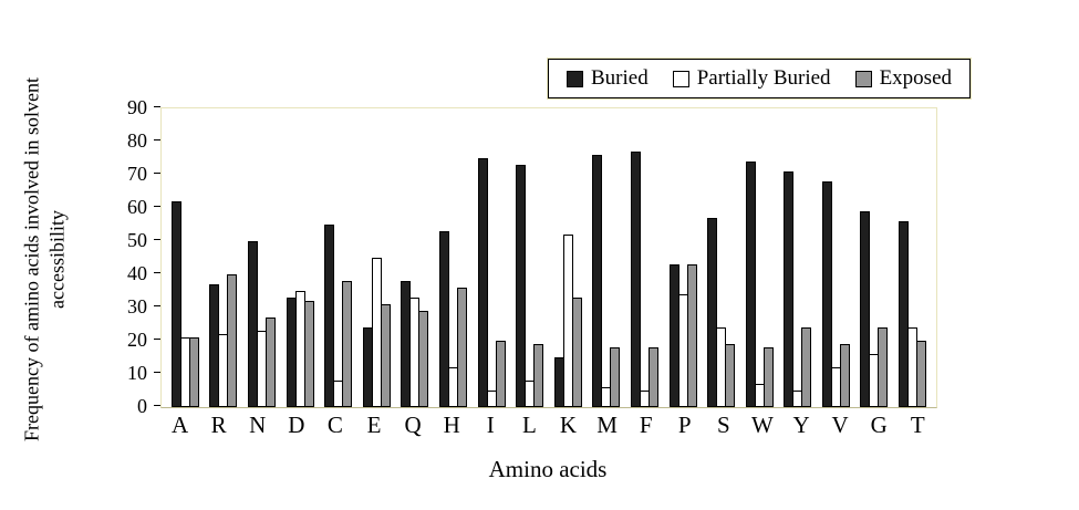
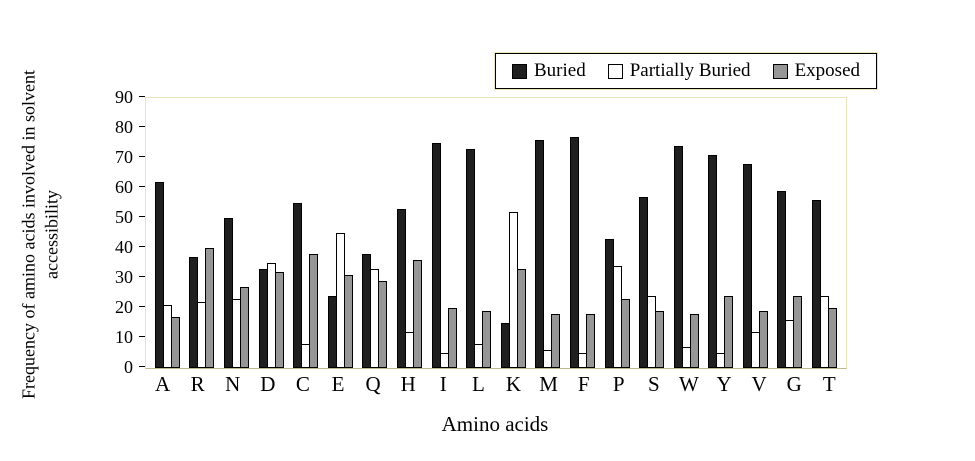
Exposed/A: 21 -> 17
Exposed/P: 43 -> 23
